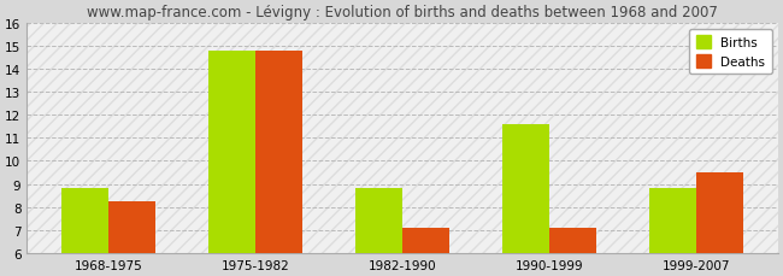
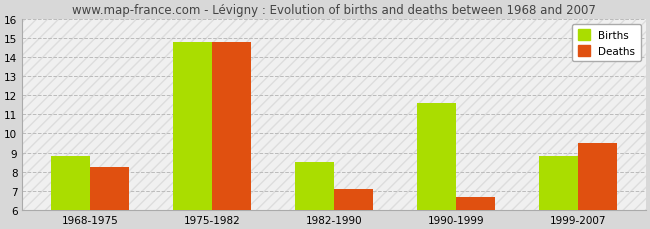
Births/1982-1990: 8.8 -> 8.5
Deaths/1990-1999: 7.1 -> 6.7
